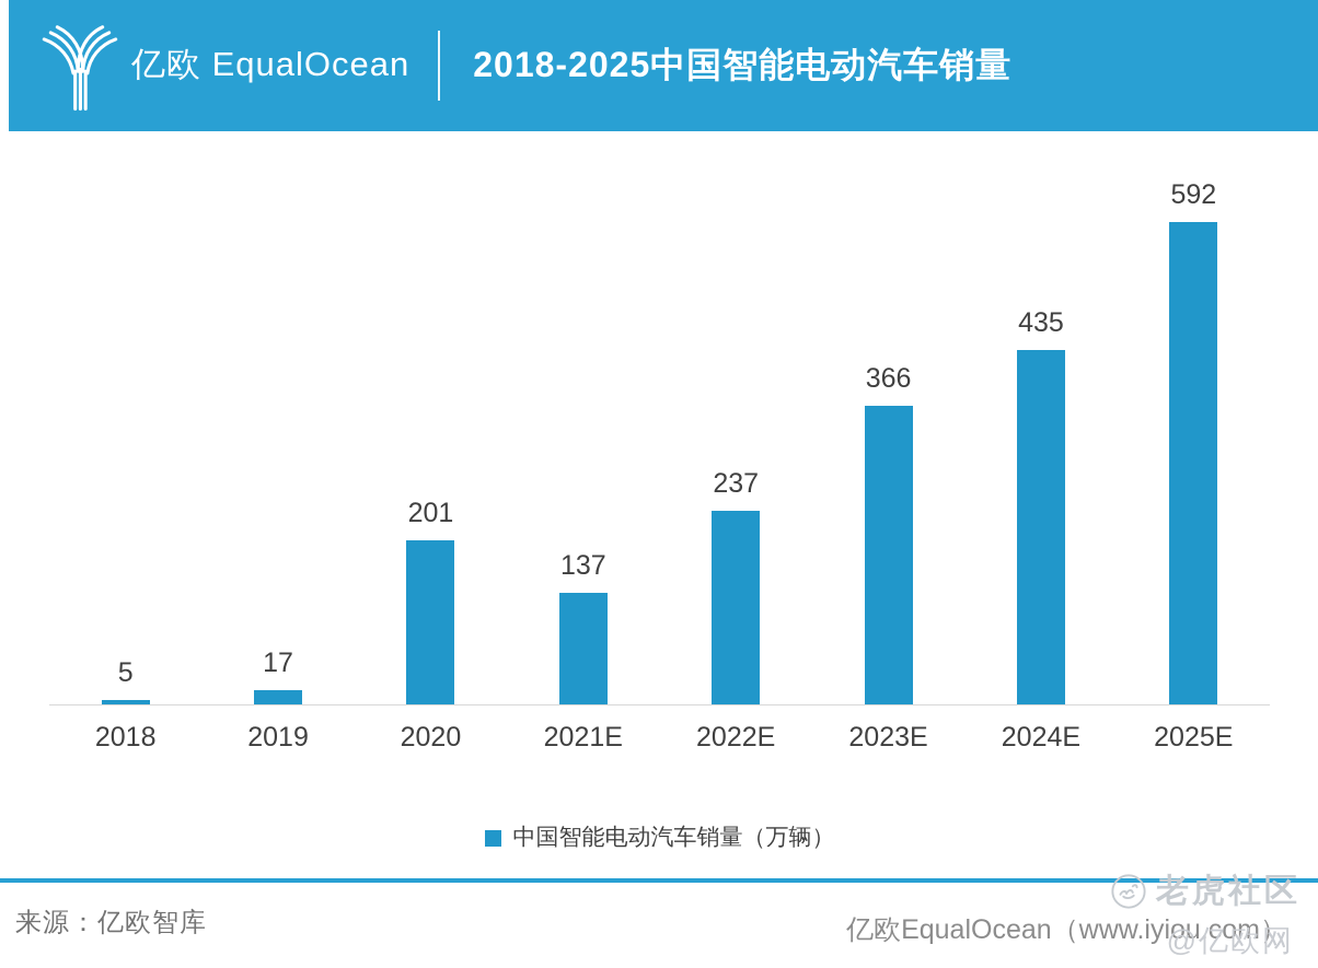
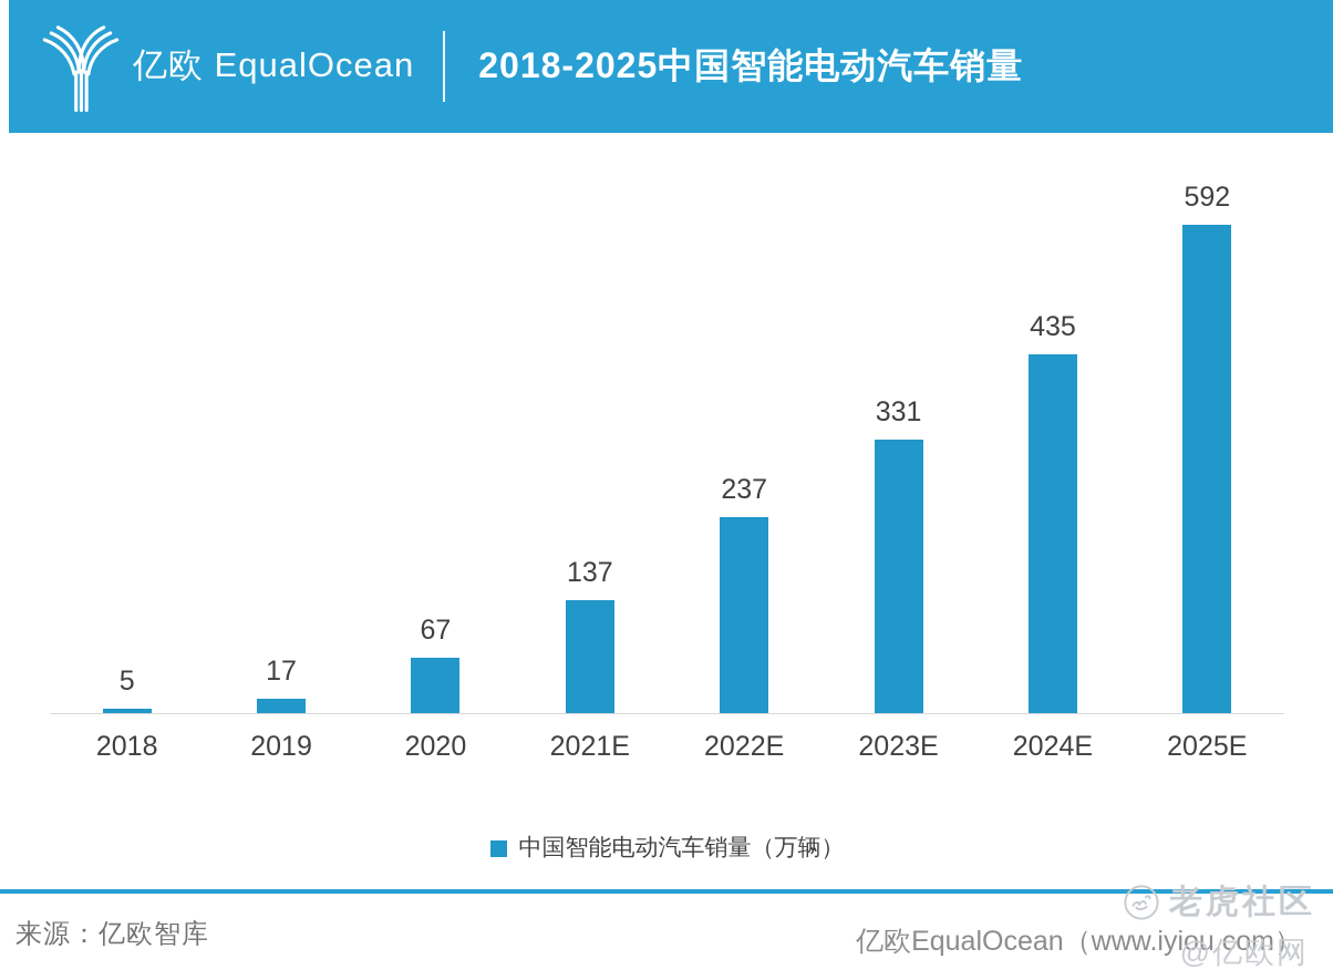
2020: 201 -> 67
2023E: 366 -> 331
